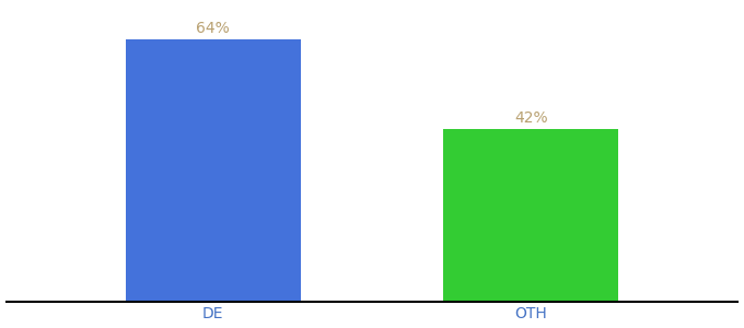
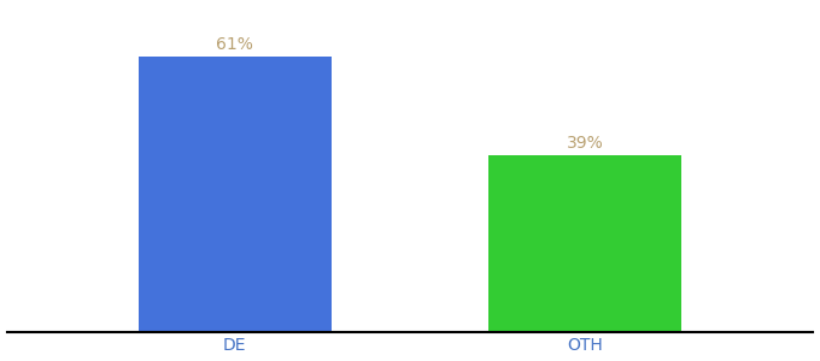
DE: 64% -> 61%
OTH: 42% -> 39%
